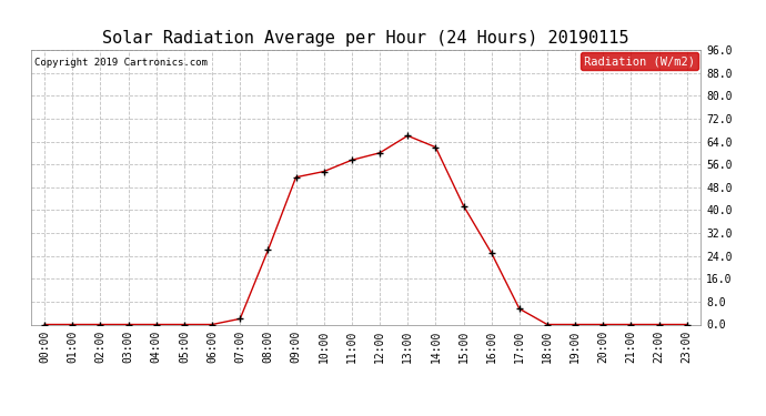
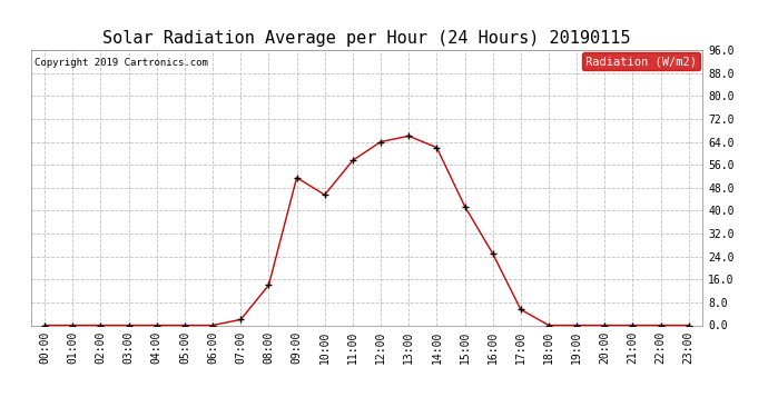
08:00: 26.0 -> 14.0
10:00: 53.5 -> 45.5
12:00: 60.0 -> 64.0
